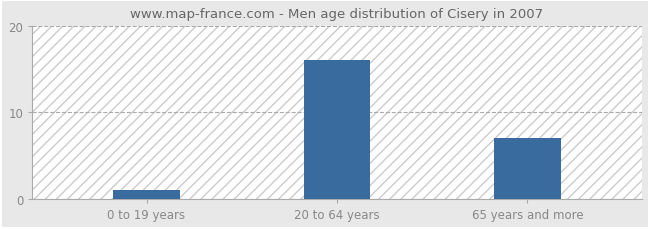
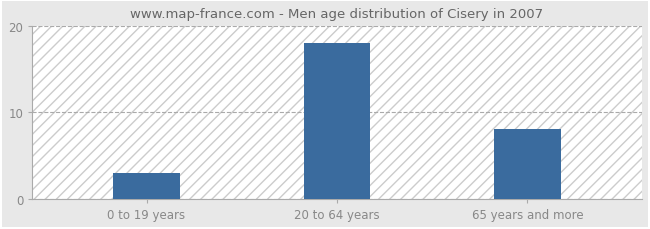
0 to 19 years: 1 -> 3
20 to 64 years: 16 -> 18
65 years and more: 7 -> 8
